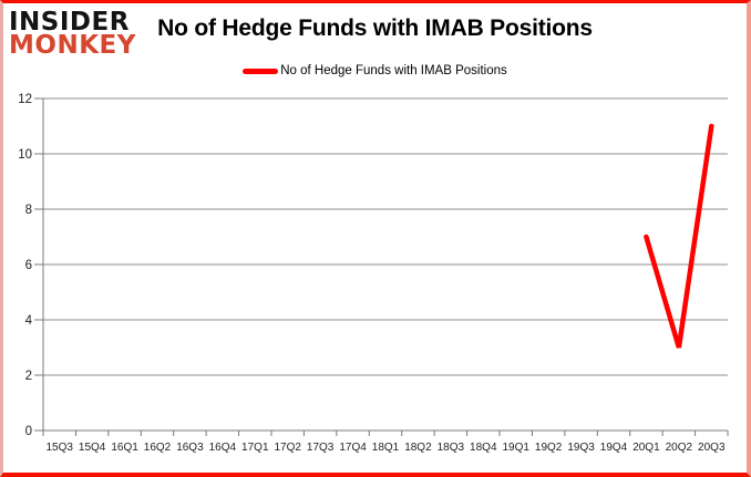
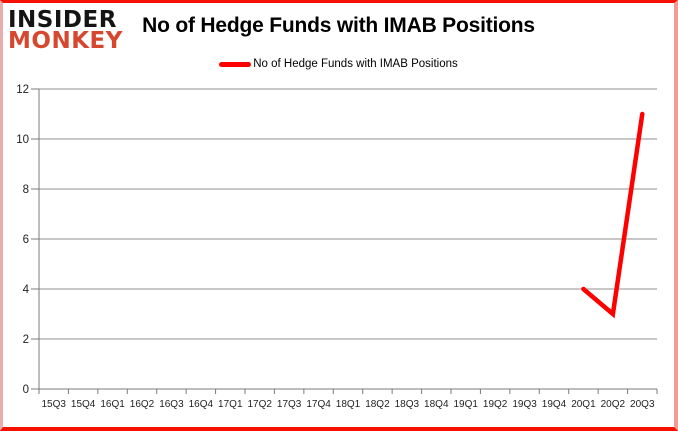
20Q1: 7 -> 4
